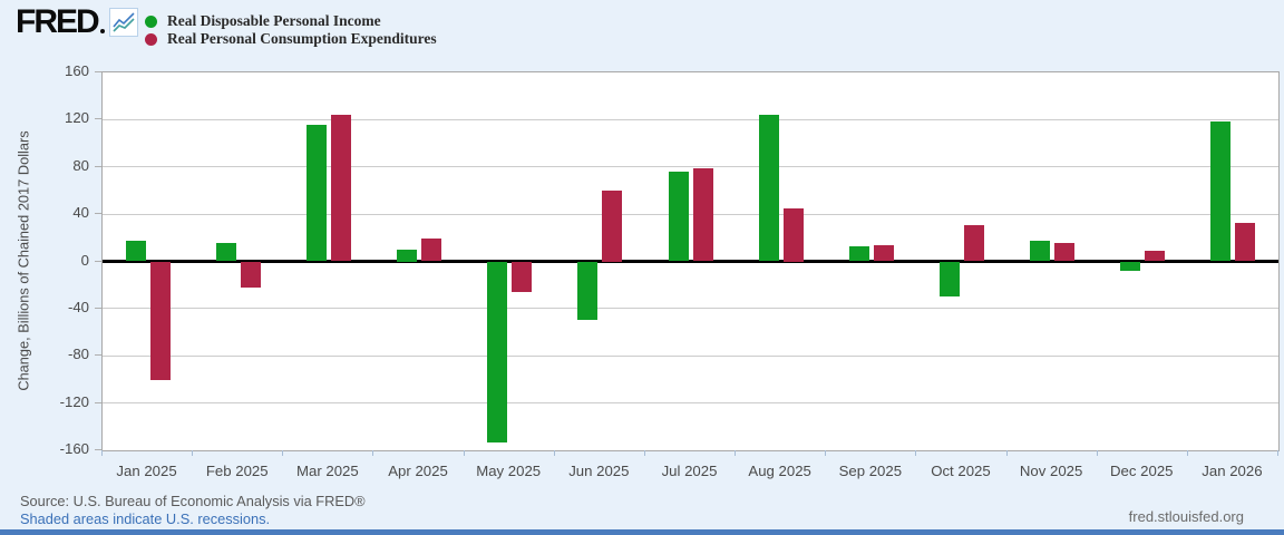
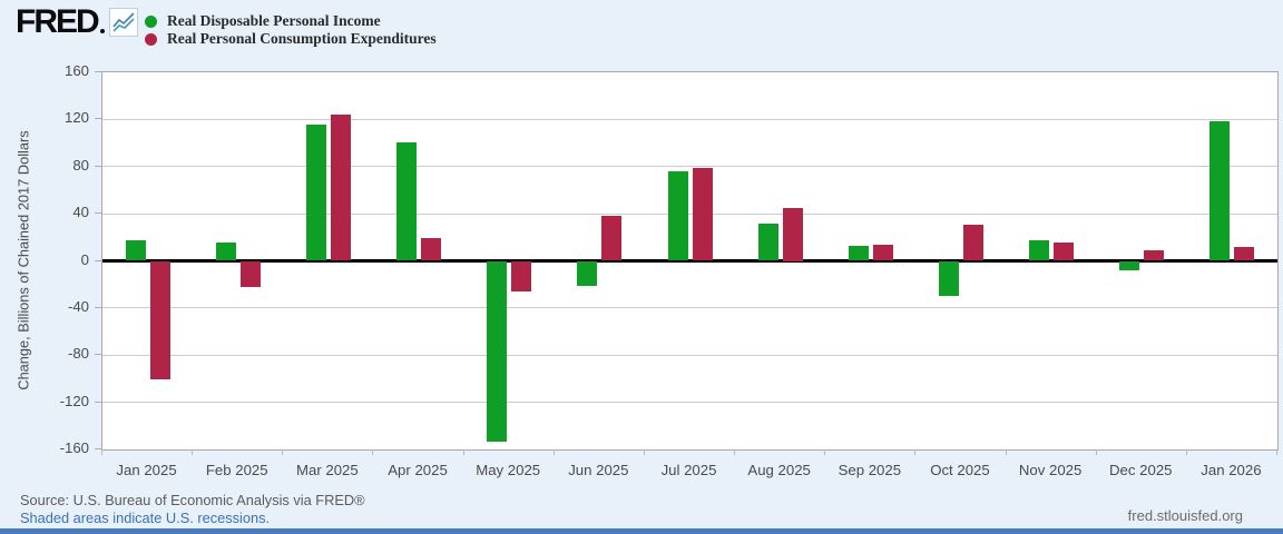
Real Disposable Personal Income/Apr 2025: 10 -> 101
Real Disposable Personal Income/Jun 2025: -50 -> -21
Real Personal Consumption Expenditures/Jun 2025: 60 -> 38
Real Disposable Personal Income/Aug 2025: 124 -> 32
Real Personal Consumption Expenditures/Jan 2026: 33 -> 12
